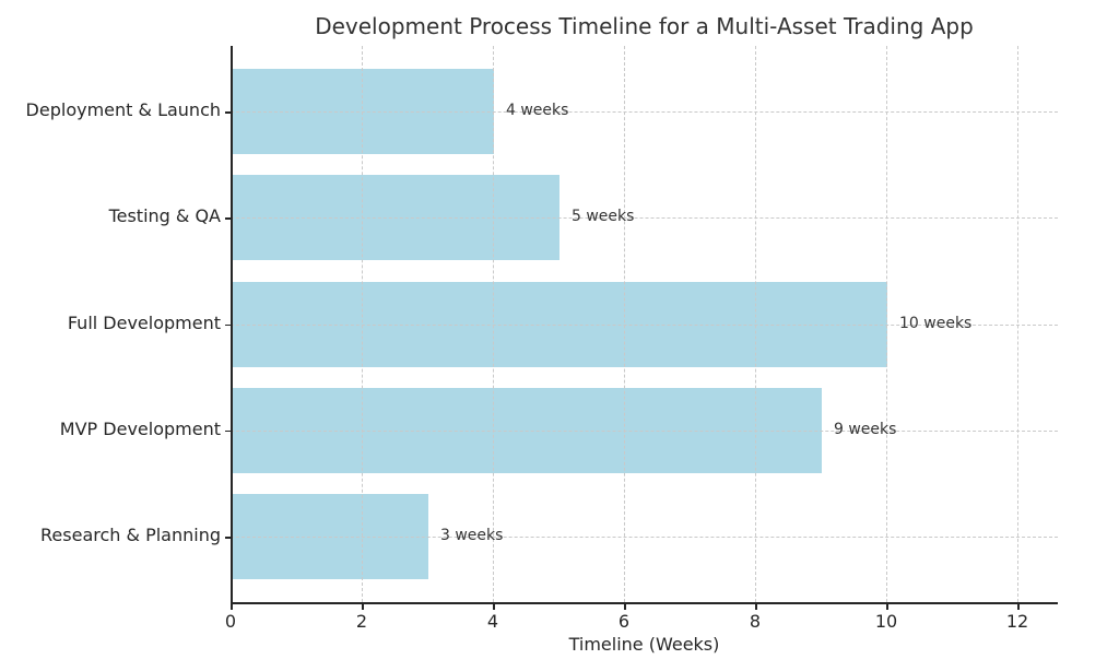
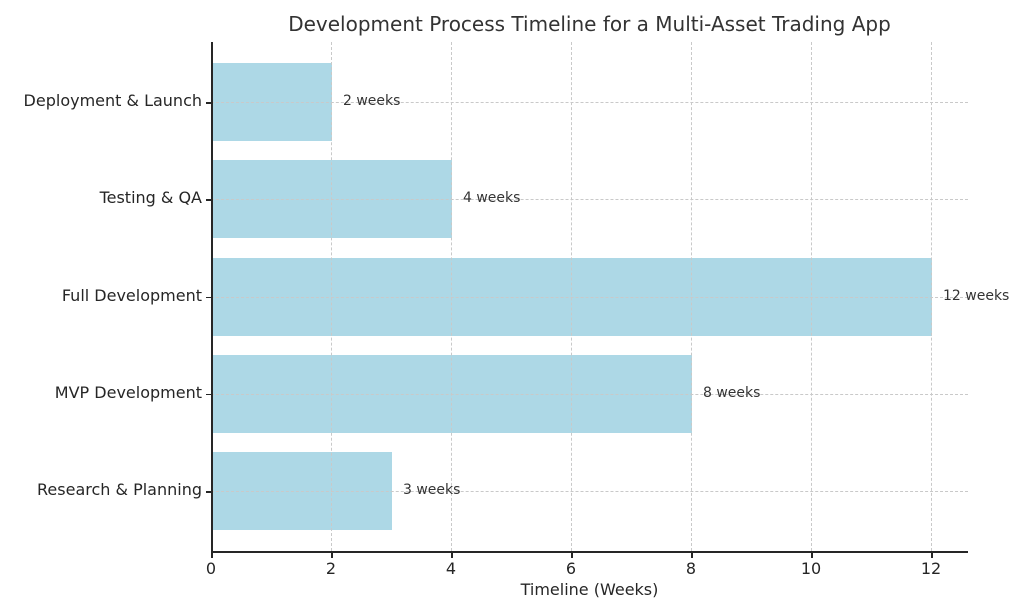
Deployment & Launch: 4 -> 2
Testing & QA: 5 -> 4
Full Development: 10 -> 12
MVP Development: 9 -> 8
